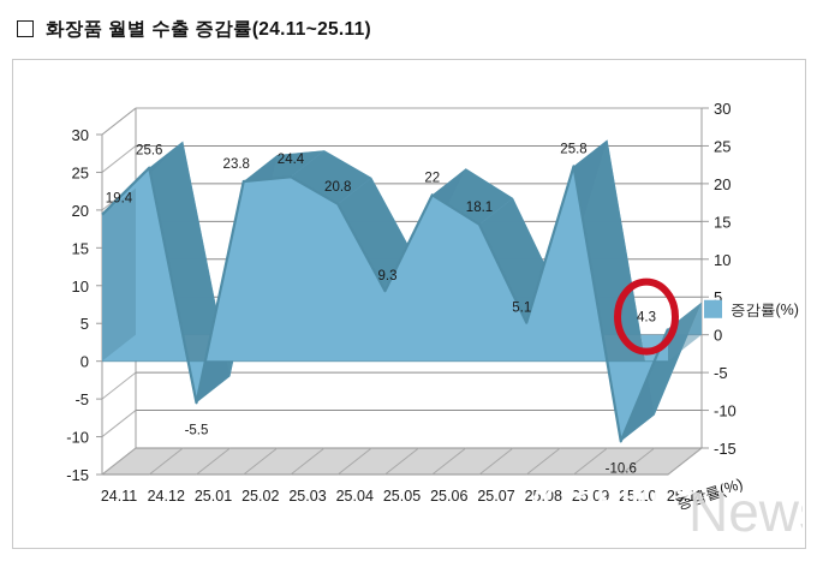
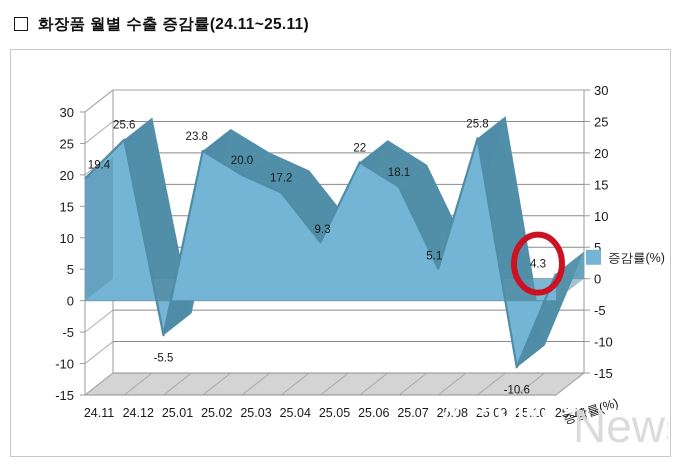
25.03: 24.4 -> 20.0
25.04: 20.8 -> 17.2
